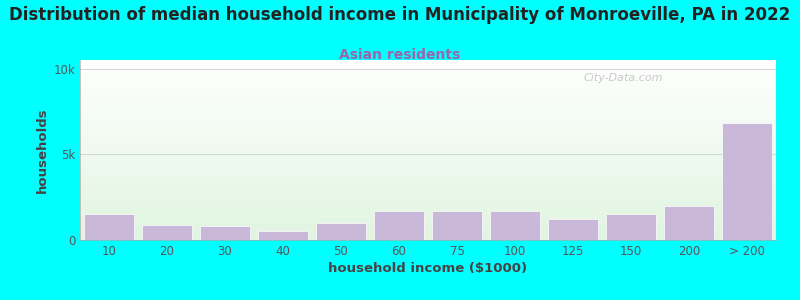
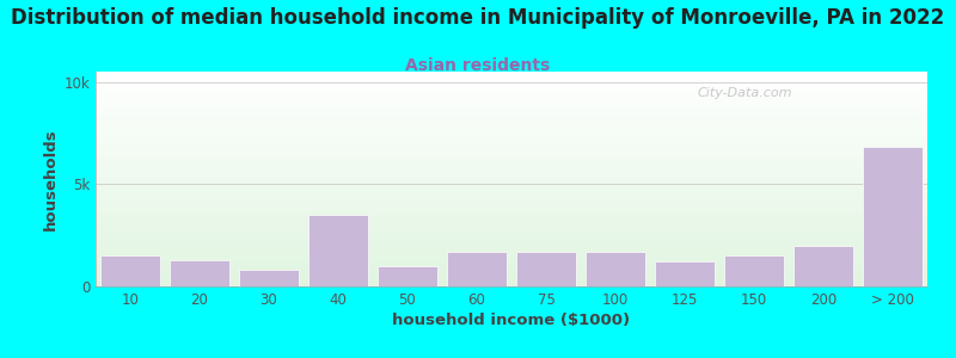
20: 0.9k -> 1.3k
40: 0.5k -> 3.5k
